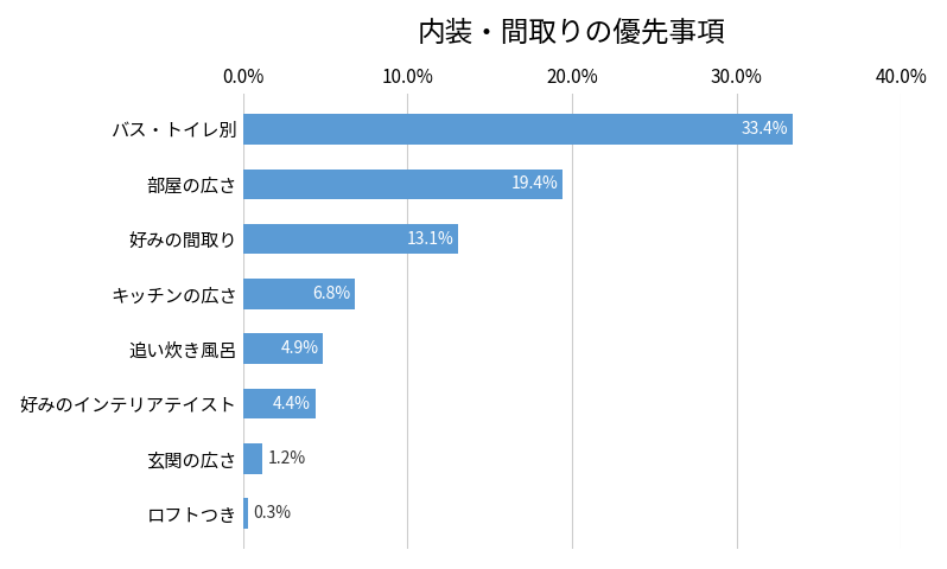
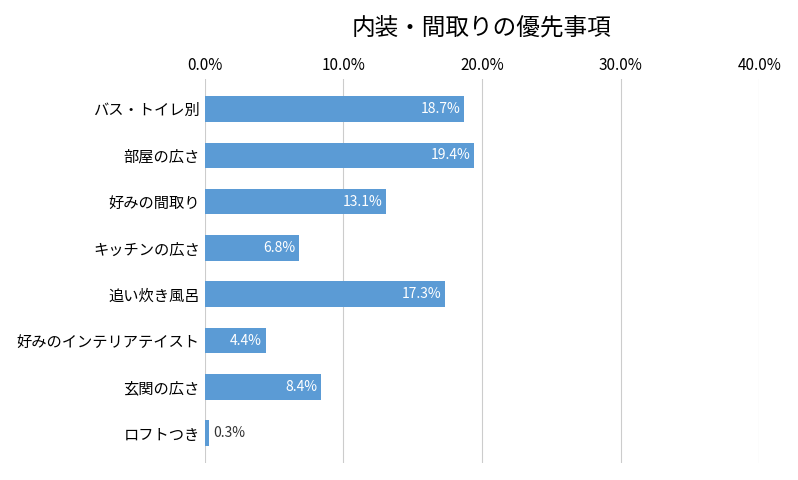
バス・トイレ別: 33.4% -> 18.7%
追い炊き風呂: 4.9% -> 17.3%
玄関の広さ: 1.2% -> 8.4%
